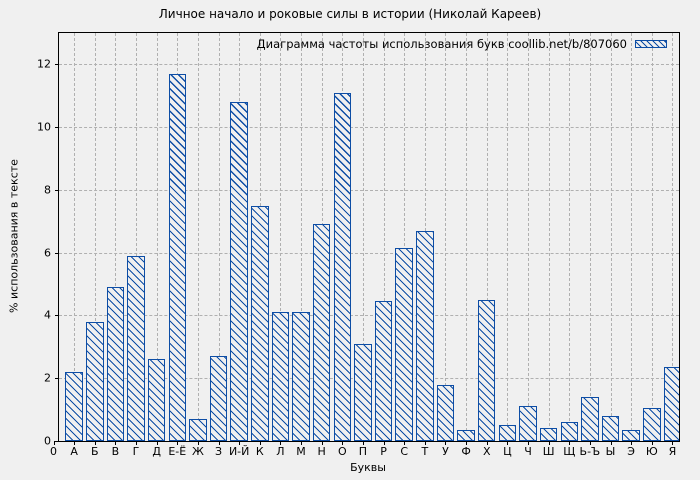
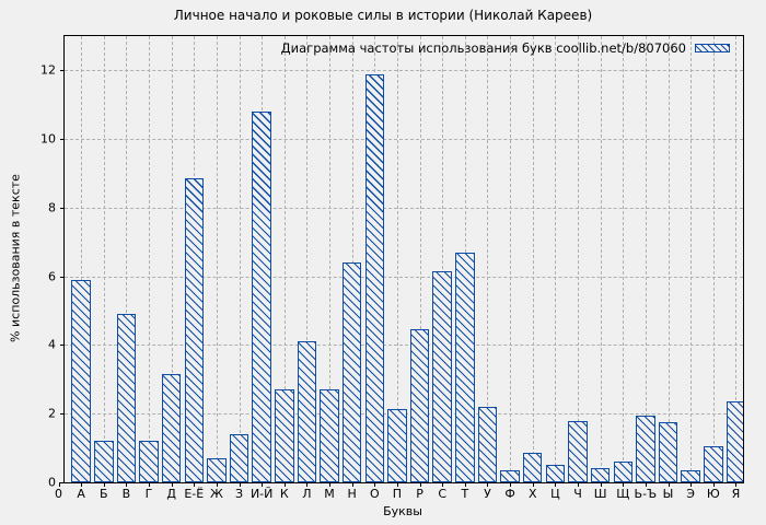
А: 2.2 -> 5.9
Б: 3.8 -> 1.2
Г: 5.9 -> 1.2
Д: 2.6 -> 3.1
Е-Ё: 11.7 -> 8.8
З: 2.7 -> 1.4
К: 7.5 -> 2.7
М: 4.1 -> 2.7
Н: 6.9 -> 6.4
О: 11.1 -> 11.9
П: 3.1 -> 2.1
У: 1.8 -> 2.2
Х: 4.5 -> 0.8
Ч: 1.1 -> 1.8
Ь-Ъ: 1.4 -> 1.9
Ы: 0.8 -> 1.8
